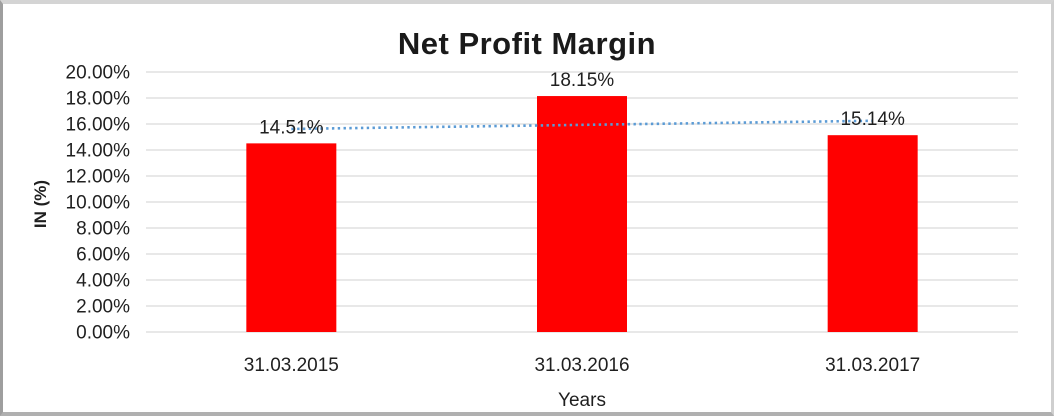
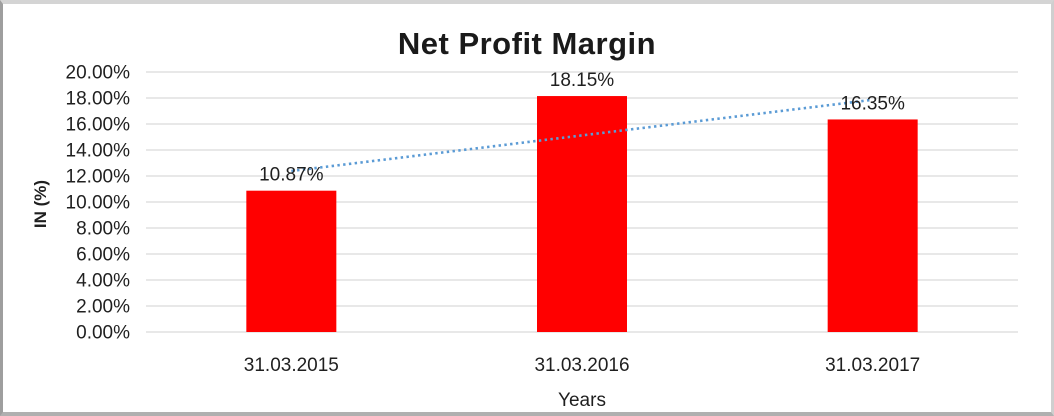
31.03.2015: 14.51% -> 10.87%
31.03.2017: 15.14% -> 16.35%
